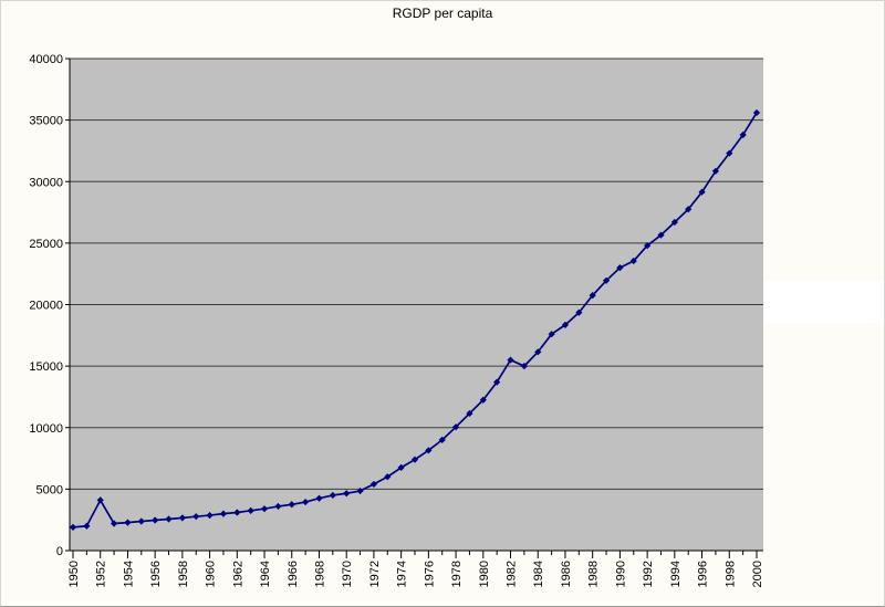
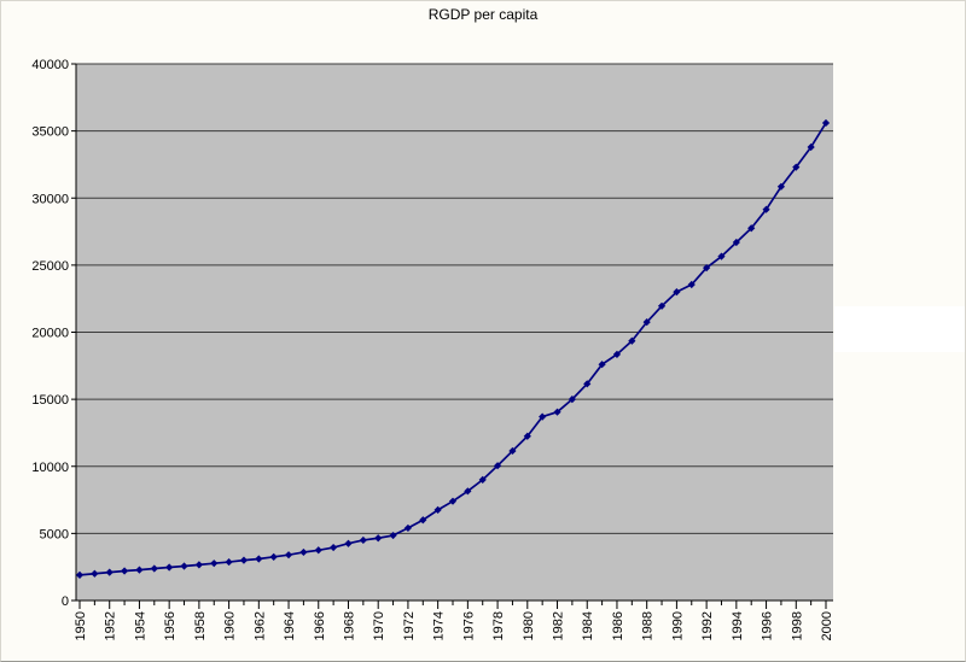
1952: 4100 -> 2100
1982: 15500 -> 14000
